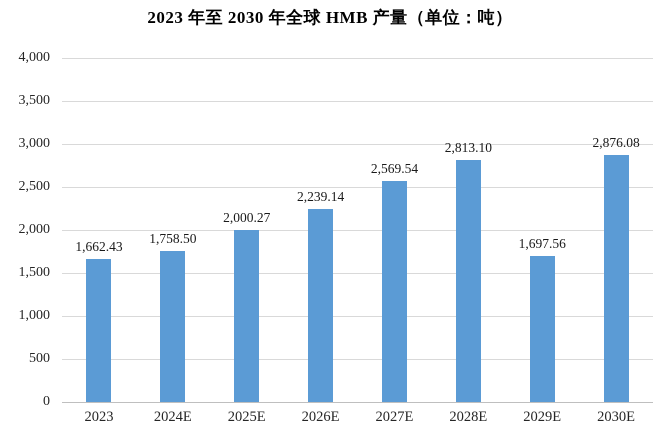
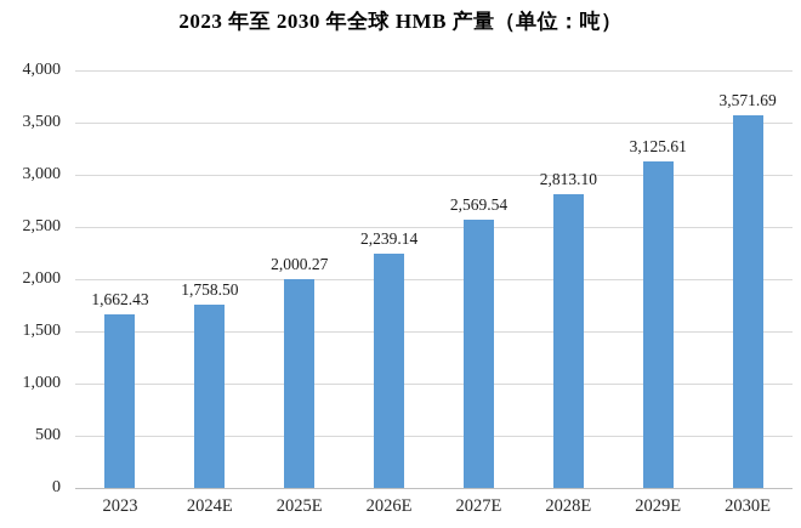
2029E: 1,697.56 -> 3,125.61
2030E: 2,876.08 -> 3,571.69
